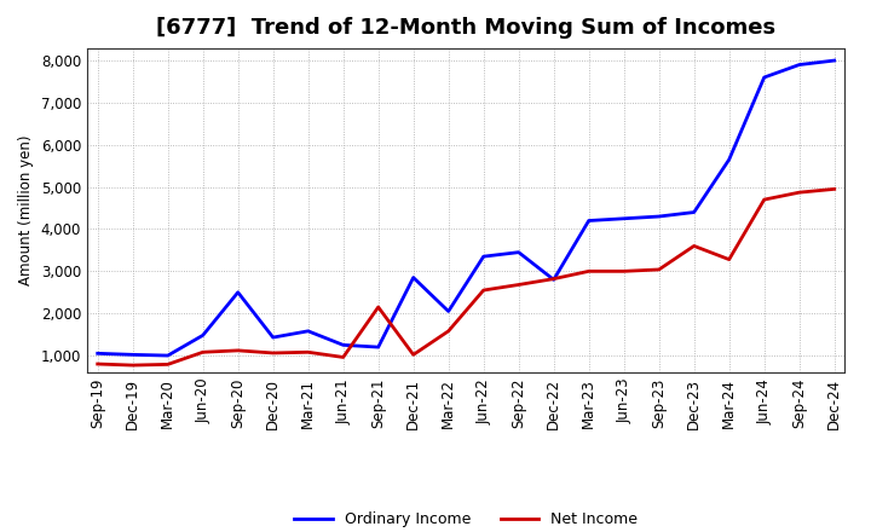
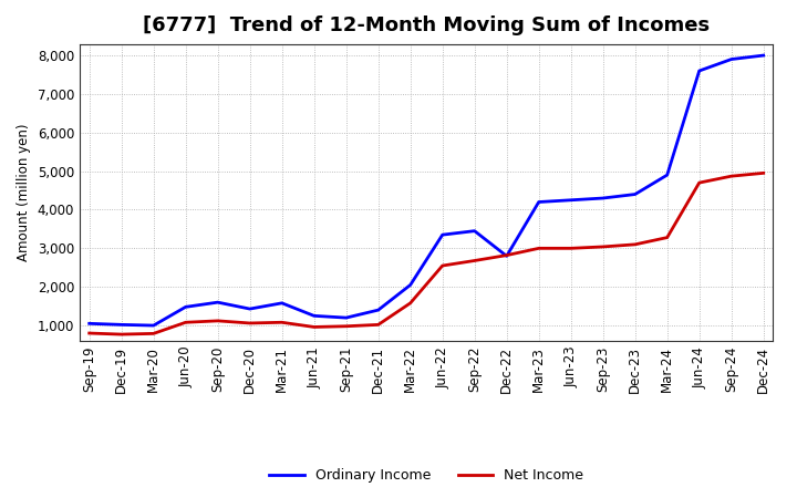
Ordinary Income/Sep-20: 2,500 -> 1,600
Net Income/Sep-21: 2,150 -> 980
Ordinary Income/Dec-21: 2,850 -> 1,400
Net Income/Dec-23: 3,600 -> 3,100
Ordinary Income/Mar-24: 5,650 -> 4,900
